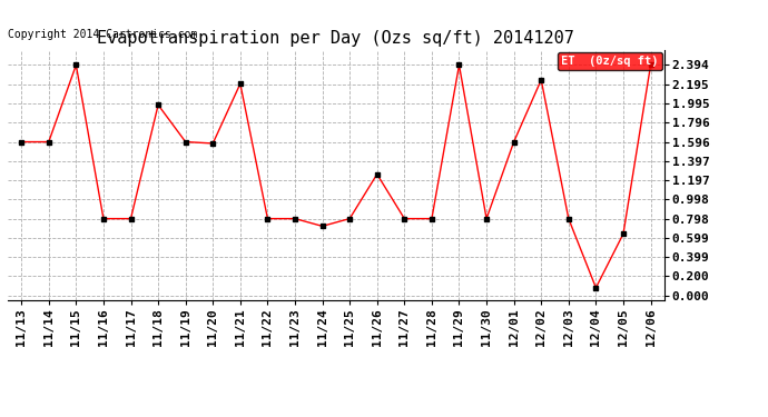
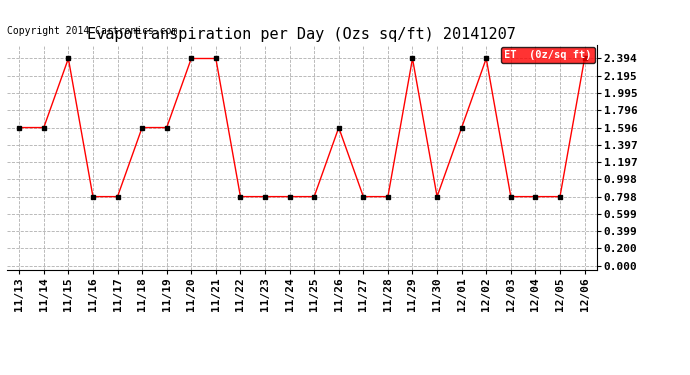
11/18: 1.98 -> 1.60
11/20: 1.58 -> 2.39
11/21: 2.20 -> 2.39
11/24: 0.72 -> 0.80
11/26: 1.26 -> 1.60
12/02: 2.24 -> 2.39
12/04: 0.08 -> 0.80
12/05: 0.64 -> 0.80
